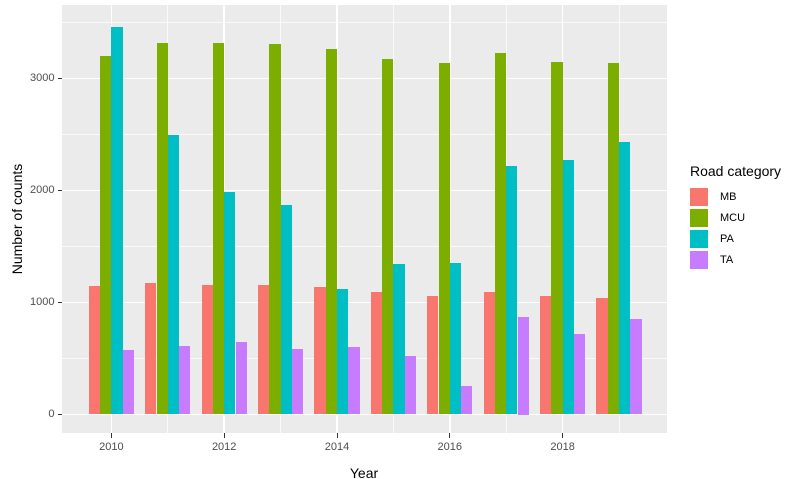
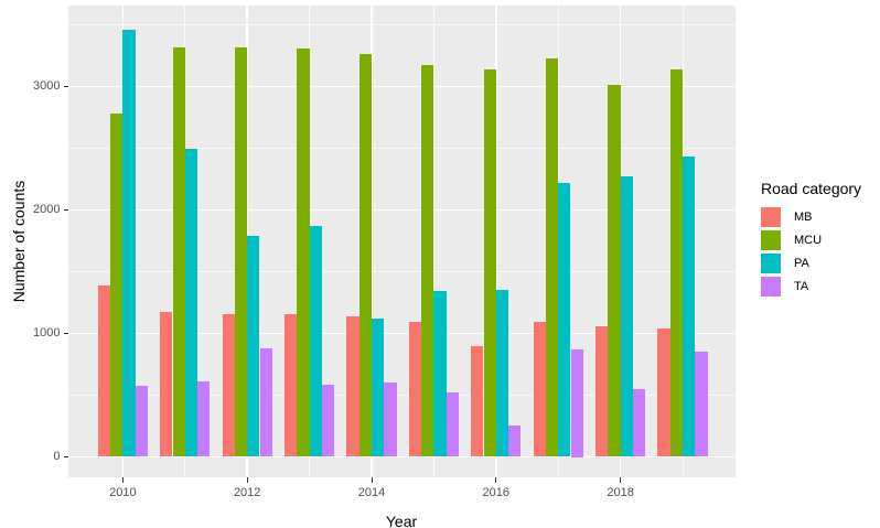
MB/2010: 1150 -> 1390
MCU/2010: 3200 -> 2780
PA/2012: 1980 -> 1790
TA/2012: 640 -> 880
MB/2016: 1060 -> 900
MCU/2018: 3140 -> 3010
TA/2018: 720 -> 550
